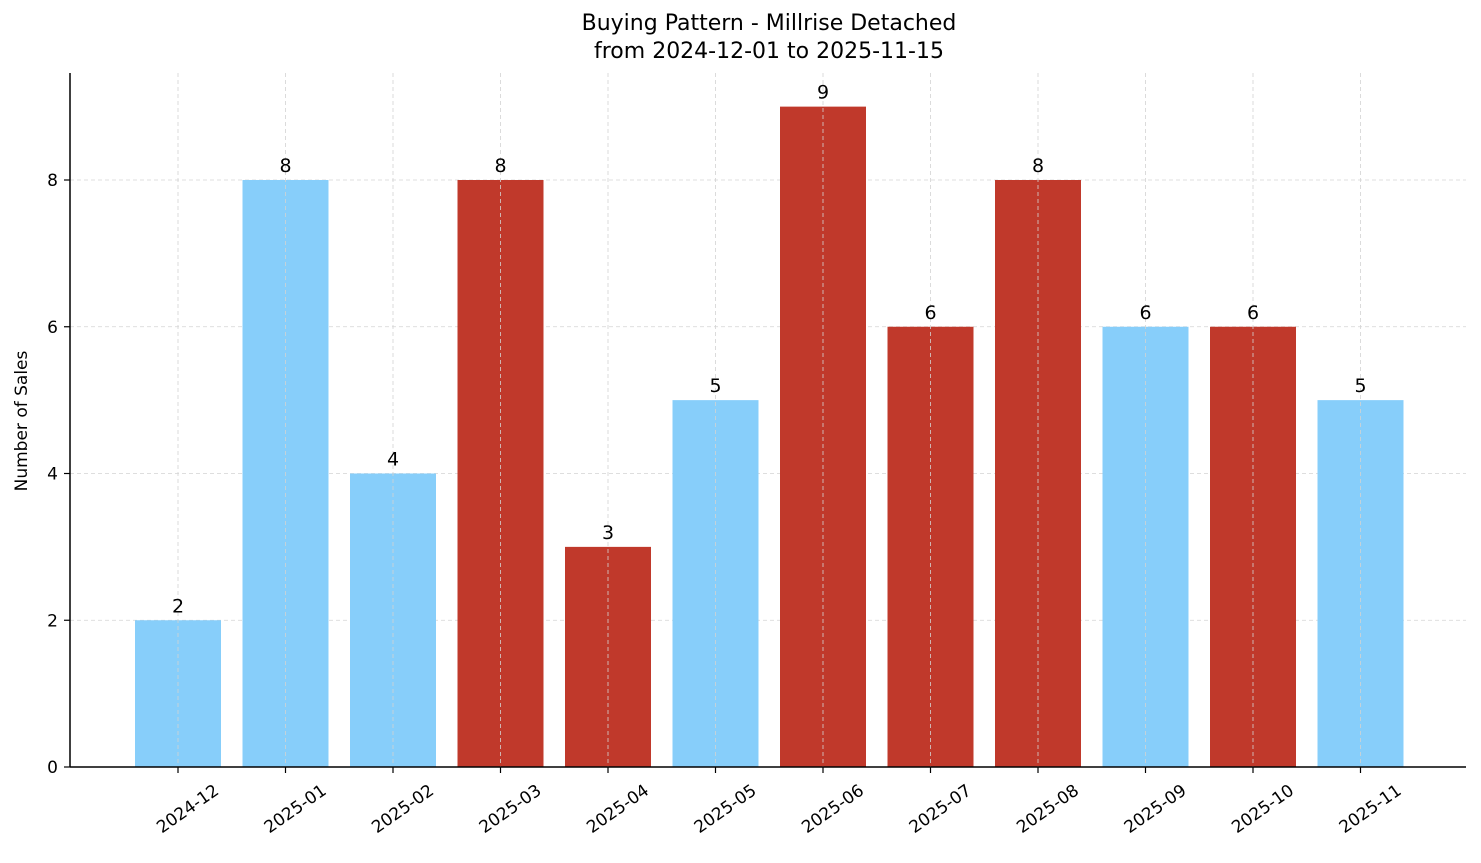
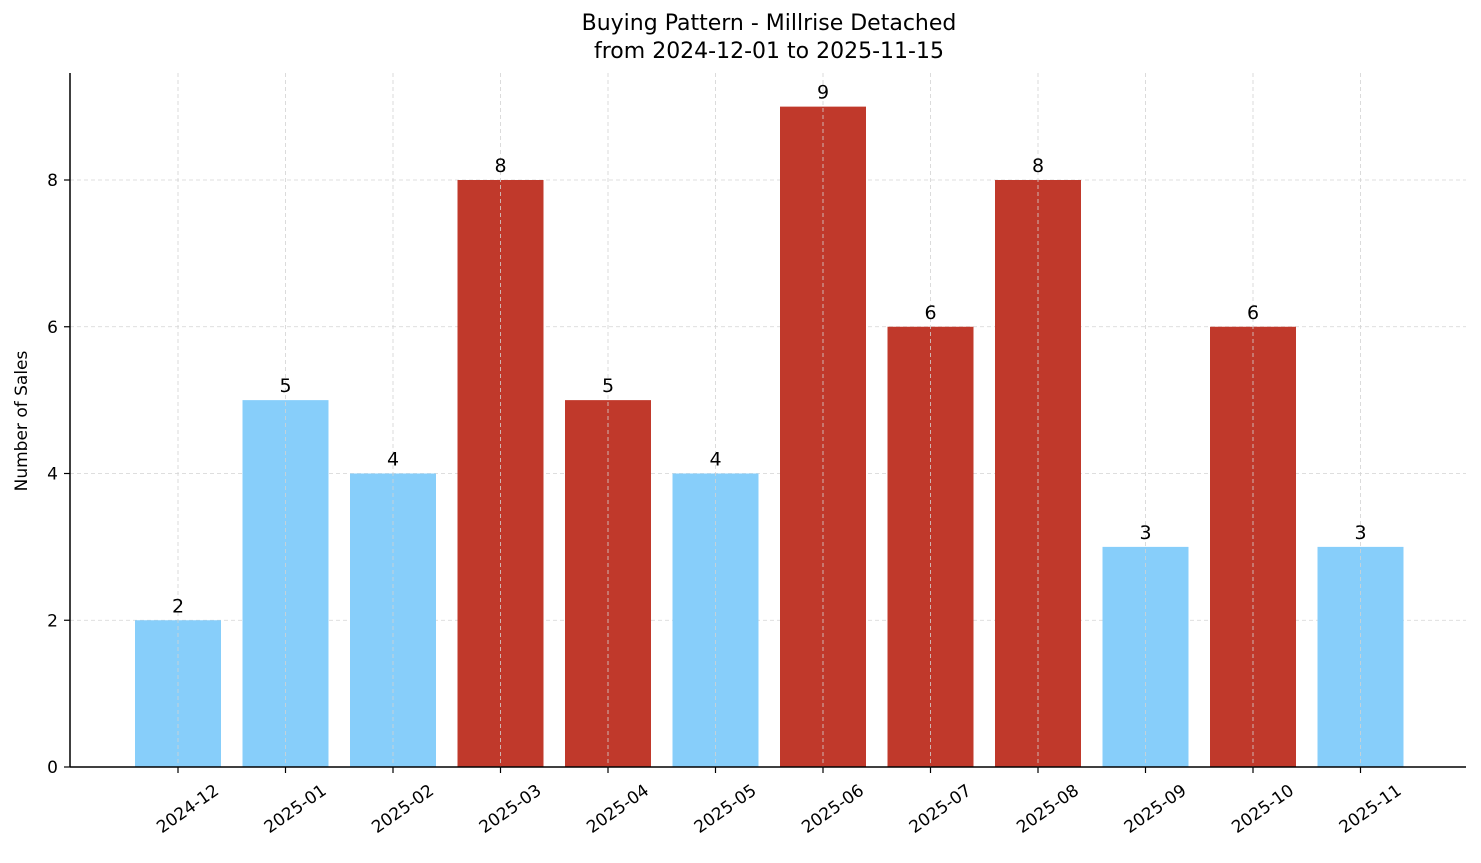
2025-01: 8 -> 5
2025-04: 3 -> 5
2025-05: 5 -> 4
2025-09: 6 -> 3
2025-11: 5 -> 3
